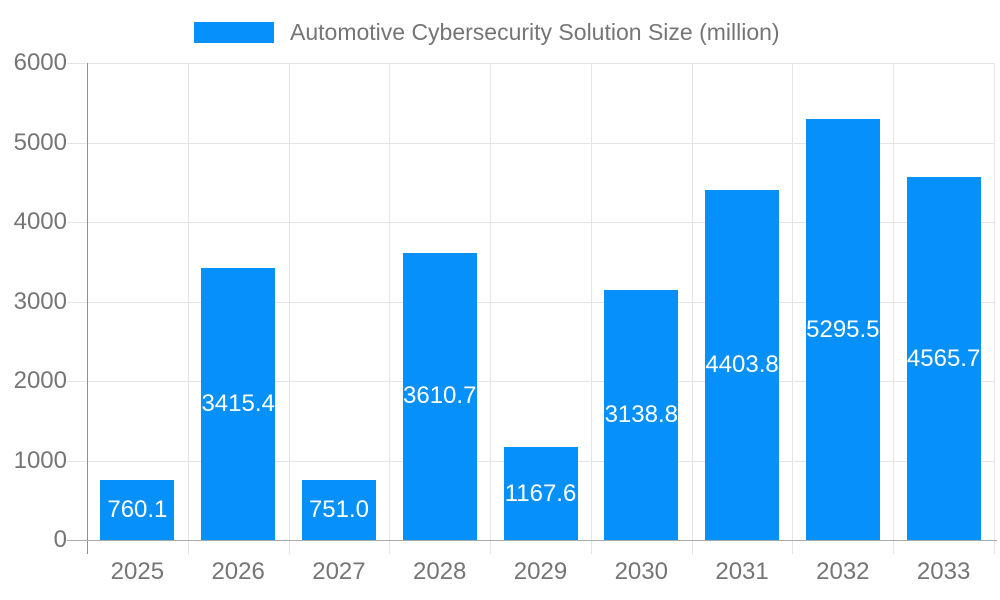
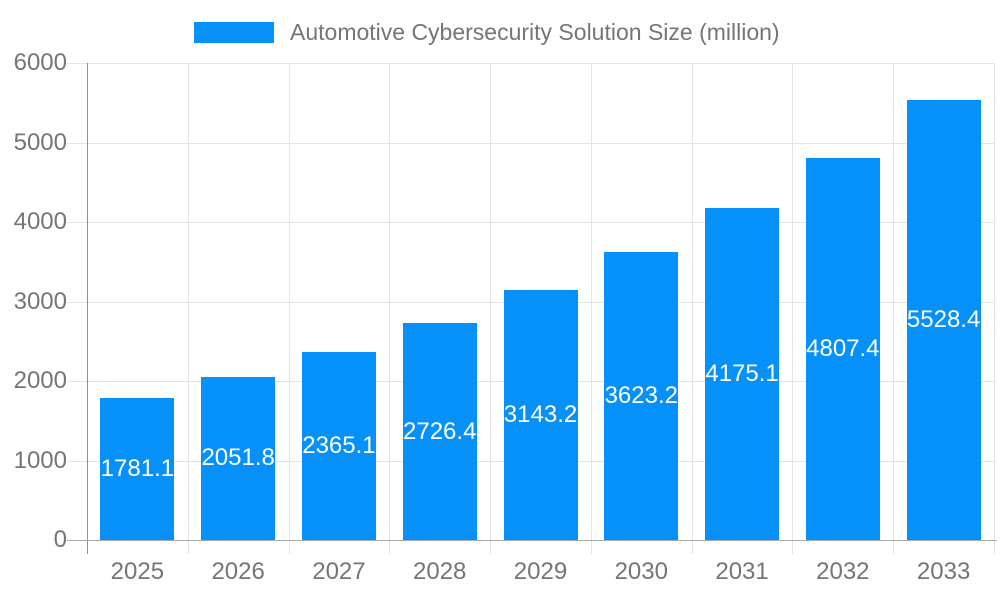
2025: 760.1 -> 1781.1
2026: 3415.4 -> 2051.8
2027: 751.0 -> 2365.1
2028: 3610.7 -> 2726.4
2029: 1167.6 -> 3143.2
2030: 3138.8 -> 3623.2
2031: 4403.8 -> 4175.1
2032: 5295.5 -> 4807.4
2033: 4565.7 -> 5528.4
